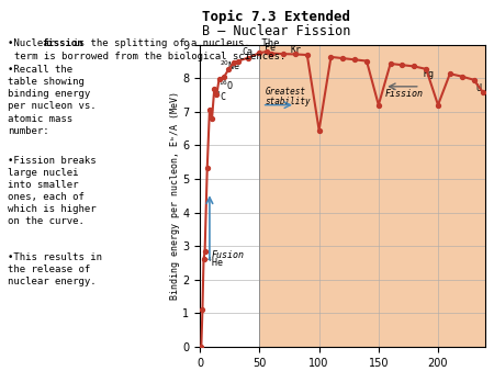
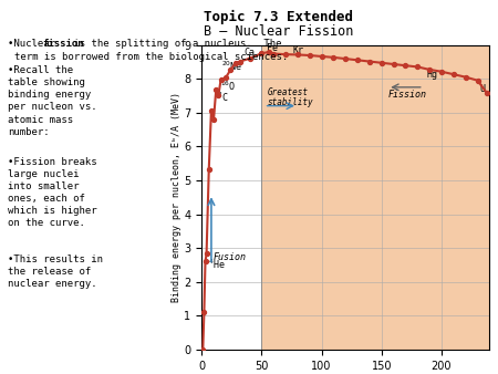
100: 6.45 -> 8.66
150: 7.20 -> 8.47
200: 7.20 -> 8.21
